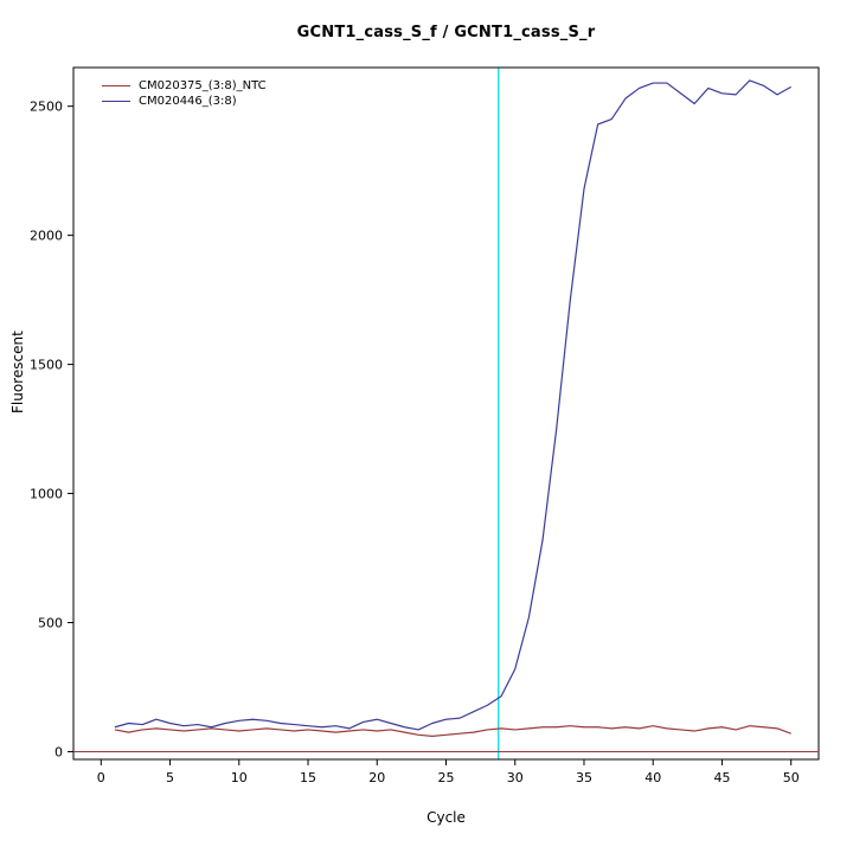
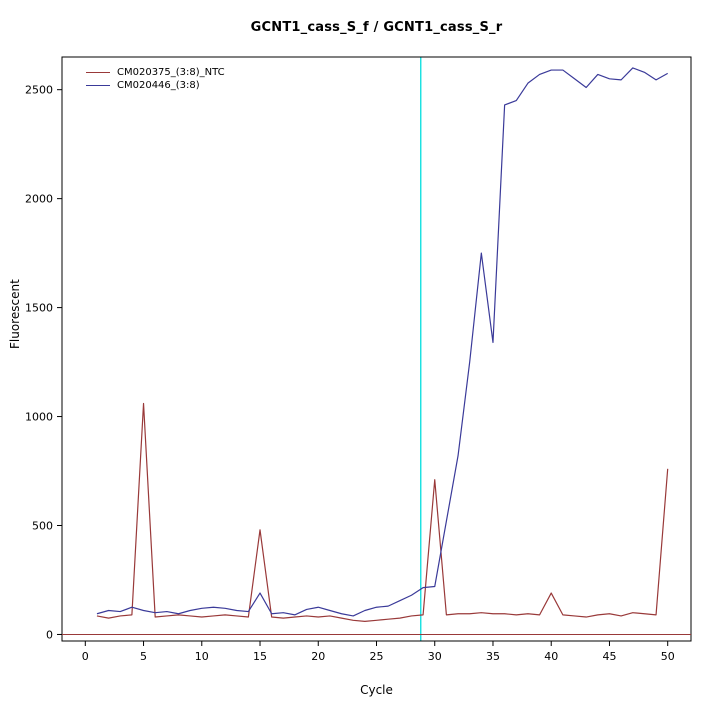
CM020375_(3:8)_NTC/5: 80 -> 1060
CM020375_(3:8)_NTC/15: 80 -> 480
CM020446_(3:8)/15: 100 -> 190
CM020375_(3:8)_NTC/30: 80 -> 710
CM020446_(3:8)/30: 320 -> 220
CM020446_(3:8)/35: 2180 -> 1340
CM020375_(3:8)_NTC/40: 100 -> 190
CM020375_(3:8)_NTC/50: 70 -> 760
